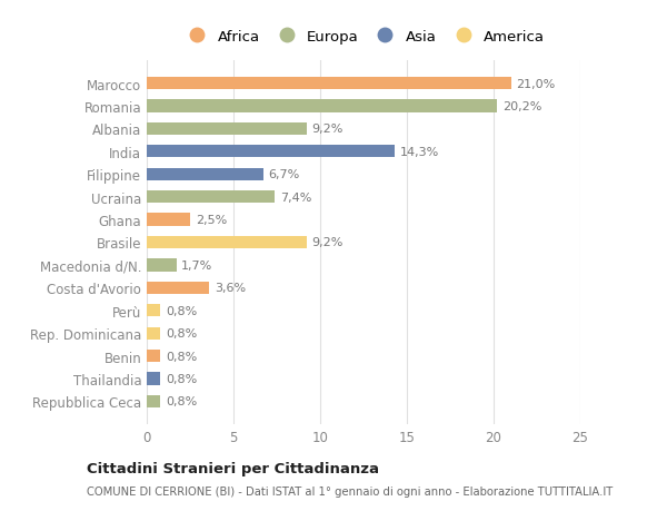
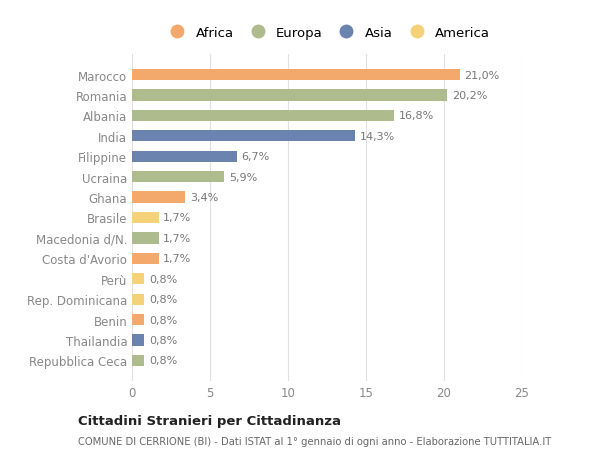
Albania: 9,2% -> 16,8%
Ucraina: 7,4% -> 5,9%
Ghana: 2,5% -> 3,4%
Brasile: 9,2% -> 1,7%
Costa d'Avorio: 3,6% -> 1,7%
